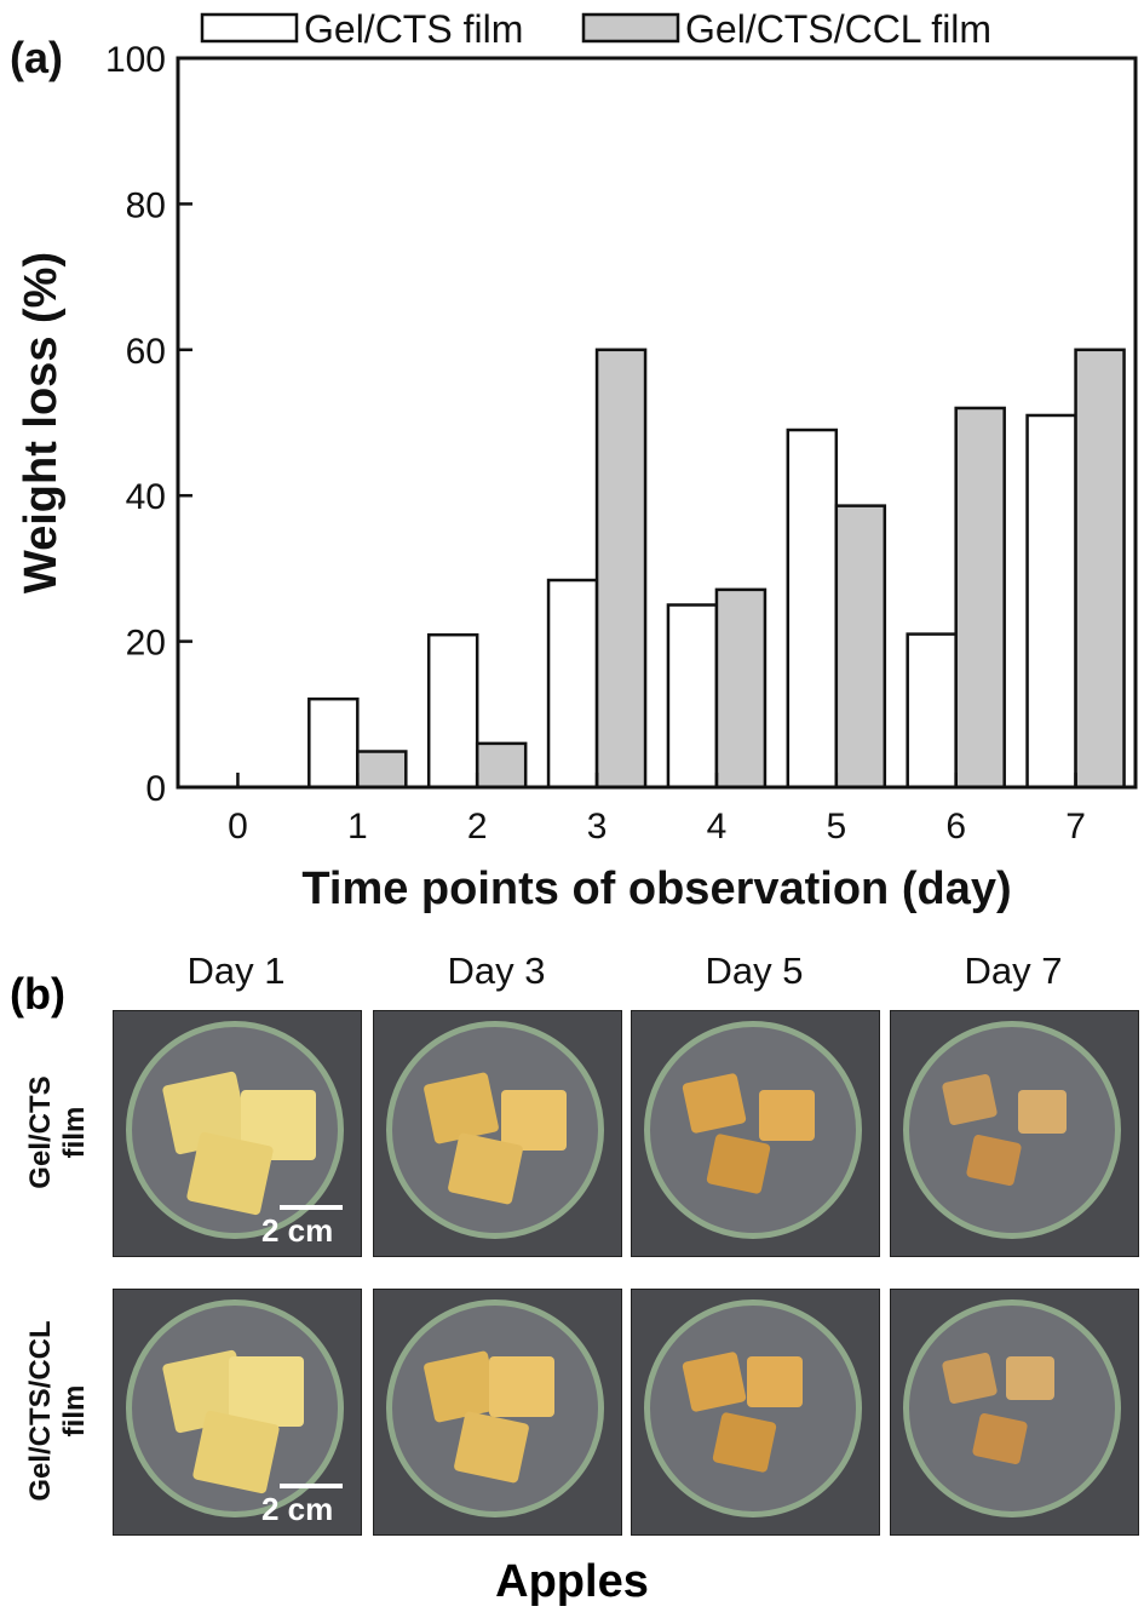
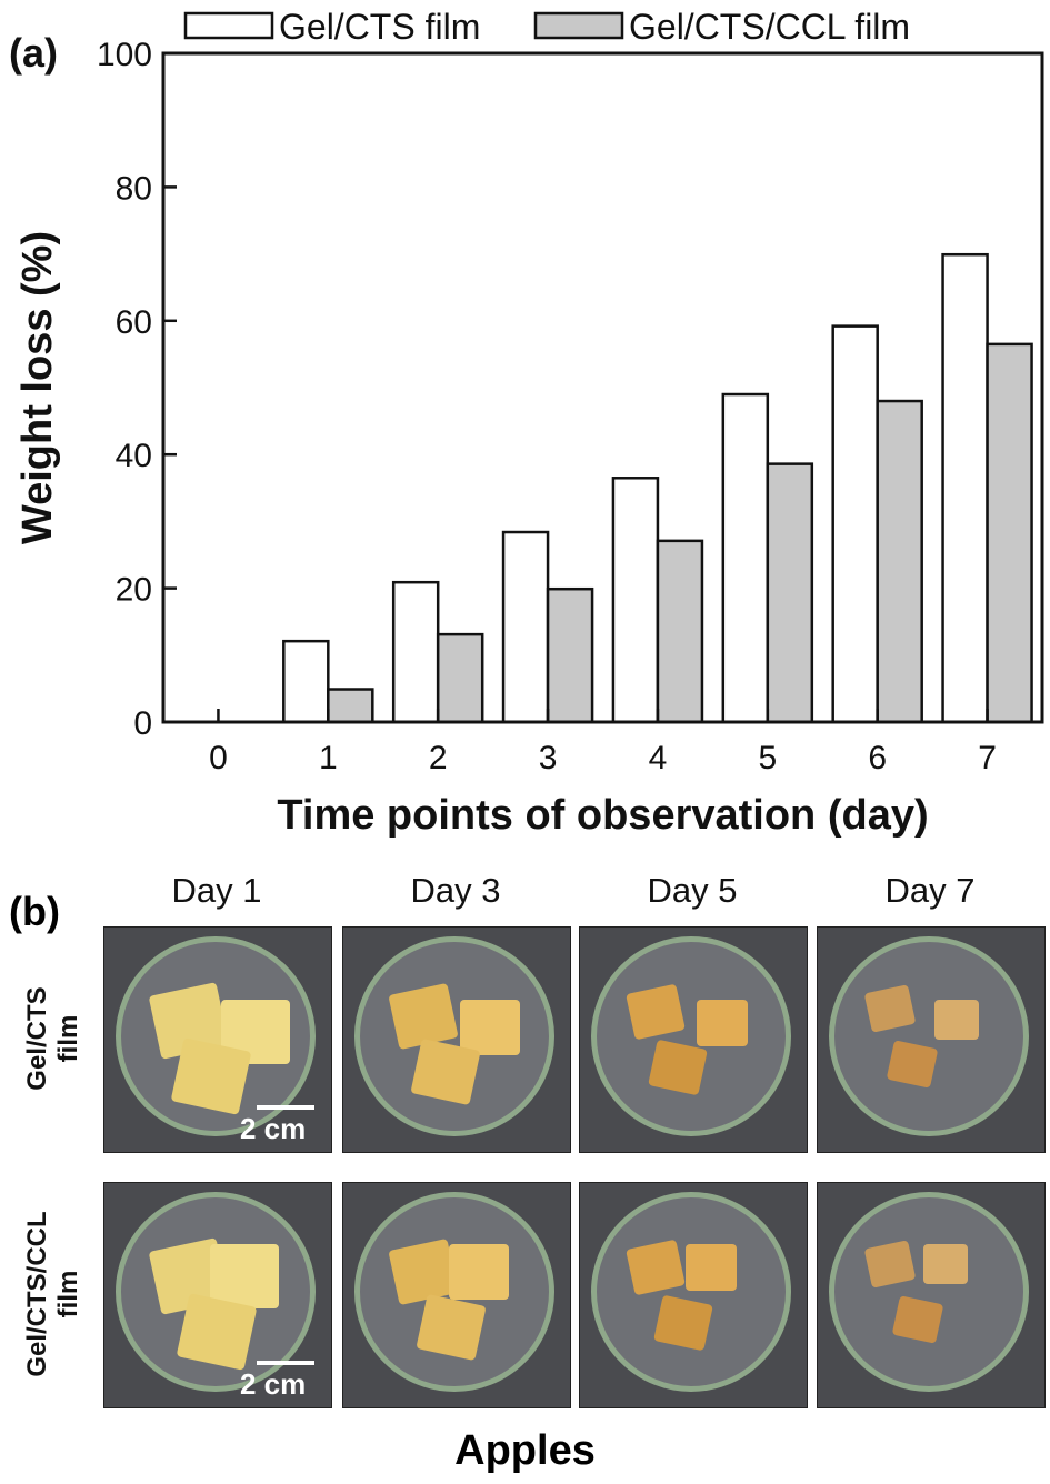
Gel/CTS/CCL film/2: 6 -> 13
Gel/CTS/CCL film/3: 60 -> 20
Gel/CTS film/4: 25 -> 36
Gel/CTS film/6: 21 -> 59
Gel/CTS/CCL film/6: 52 -> 48
Gel/CTS film/7: 51 -> 70
Gel/CTS/CCL film/7: 60 -> 56
